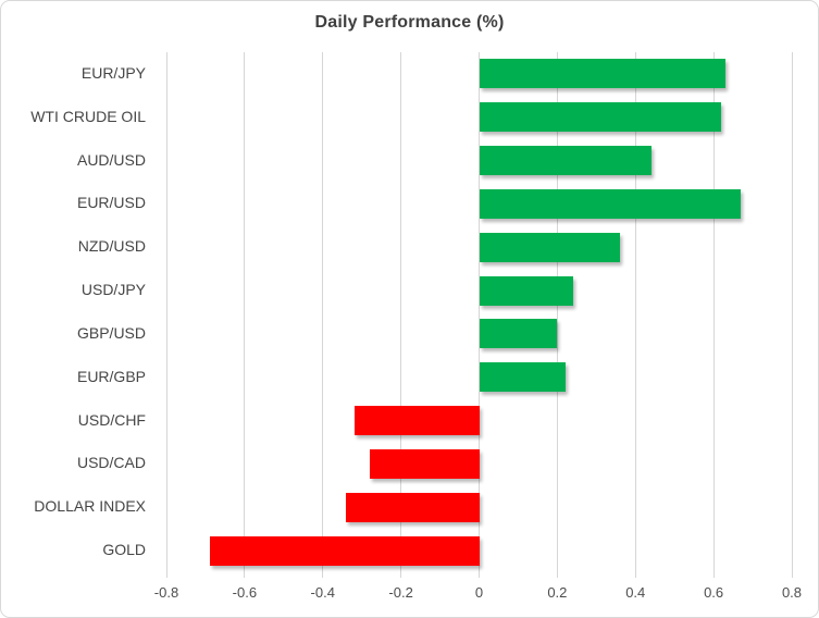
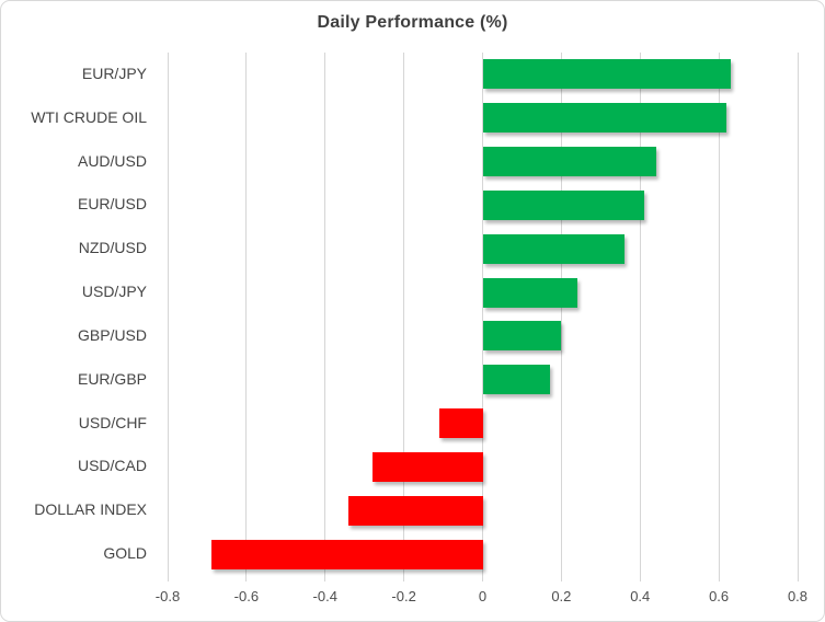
EUR/USD: 0.67 -> 0.41
EUR/GBP: 0.22 -> 0.17
USD/CHF: -0.32 -> -0.11
